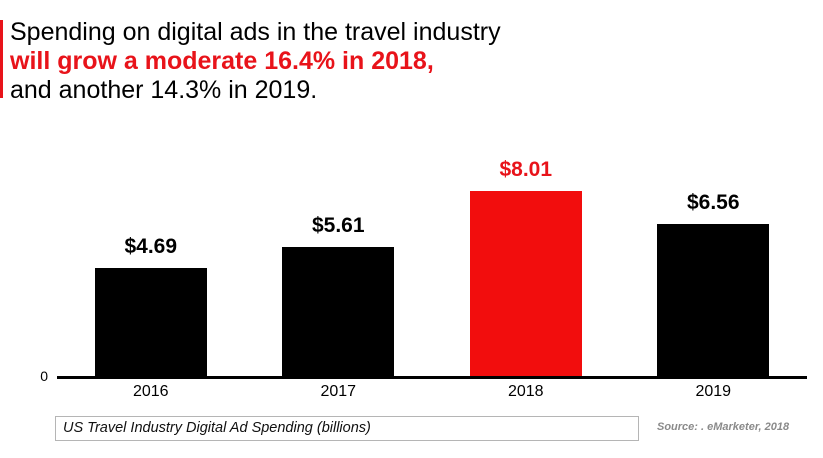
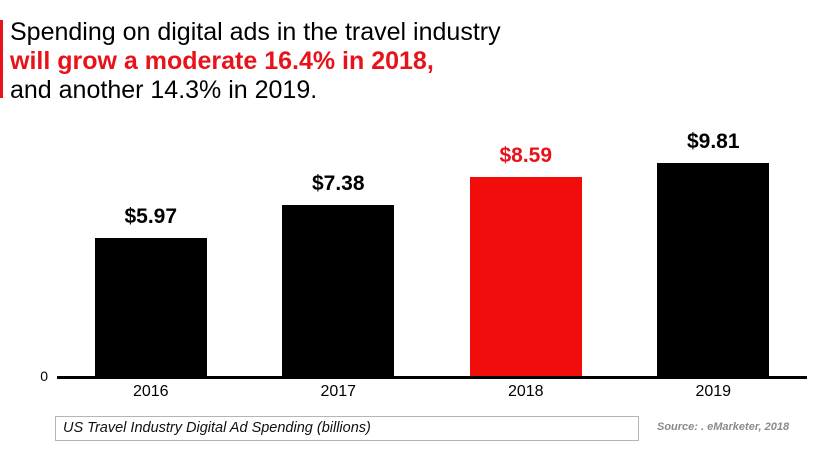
2016: $4.69 -> $5.97
2017: $5.61 -> $7.38
2018: $8.01 -> $8.59
2019: $6.56 -> $9.81
